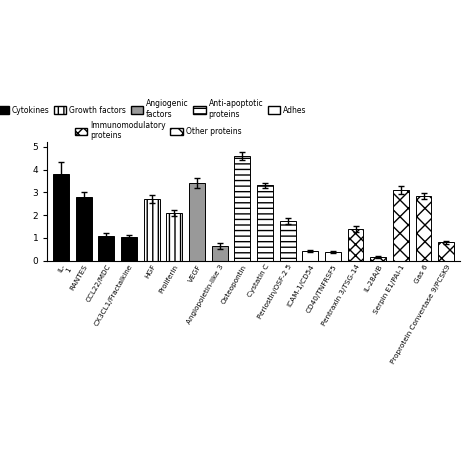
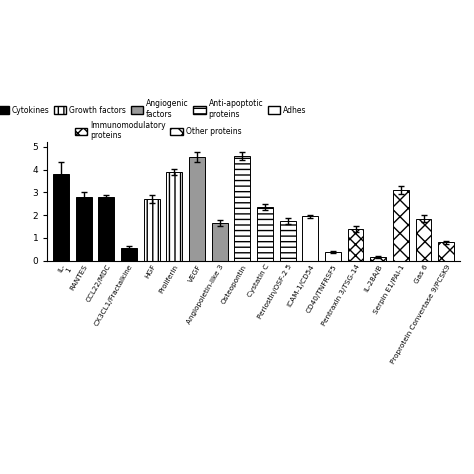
CCL22/MDC: 1.10 -> 2.80
CX3CL1/Fractalkine: 1.05 -> 0.55
Proliferin: 2.10 -> 3.90
VEGF: 3.40 -> 4.55
Angiopoietin-like 3: 0.65 -> 1.65
Cystatin C: 3.30 -> 2.35
ICAM-1/CD54: 0.42 -> 1.95
Gas 6: 2.85 -> 1.85
